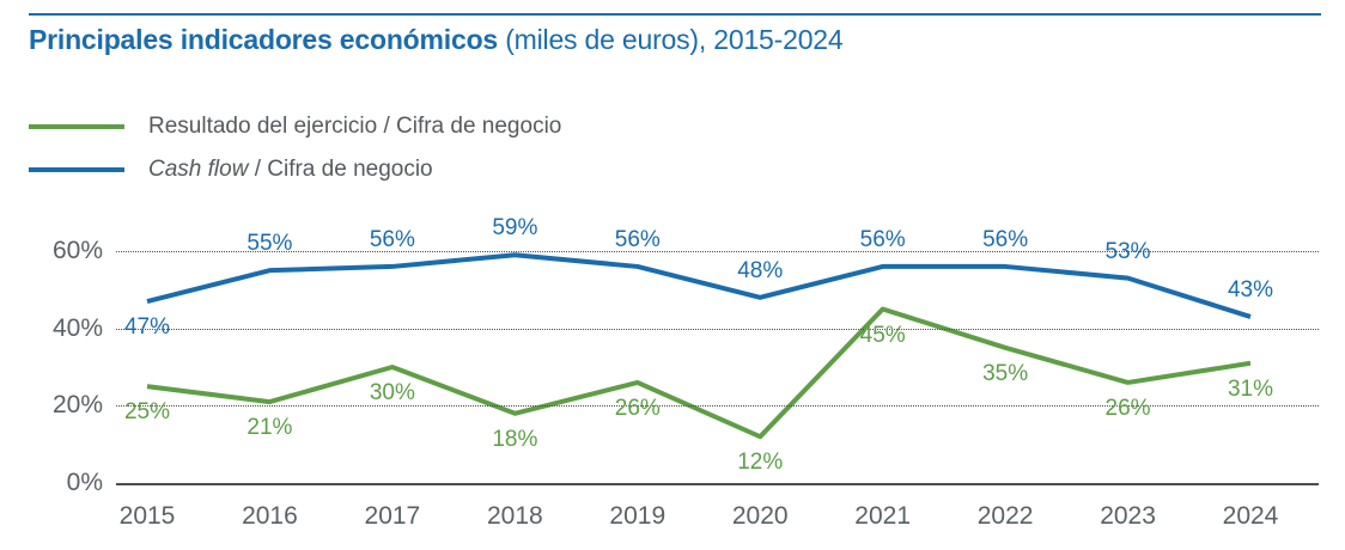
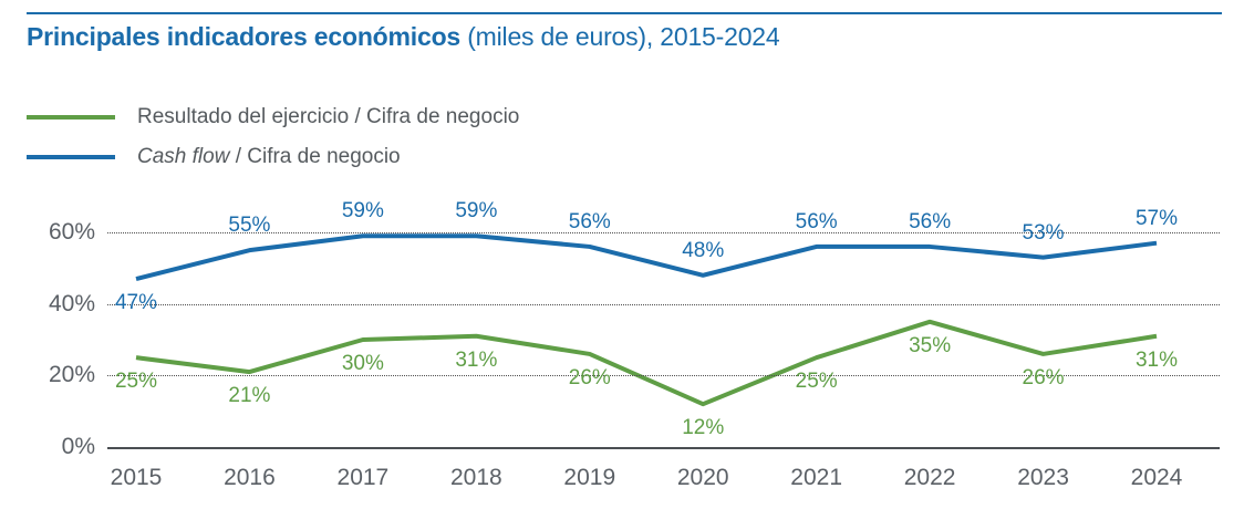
Cash flow / Cifra de negocio/2017: 56% -> 59%
Resultado del ejercicio / Cifra de negocio/2018: 18% -> 31%
Resultado del ejercicio / Cifra de negocio/2021: 45% -> 25%
Cash flow / Cifra de negocio/2024: 43% -> 57%
